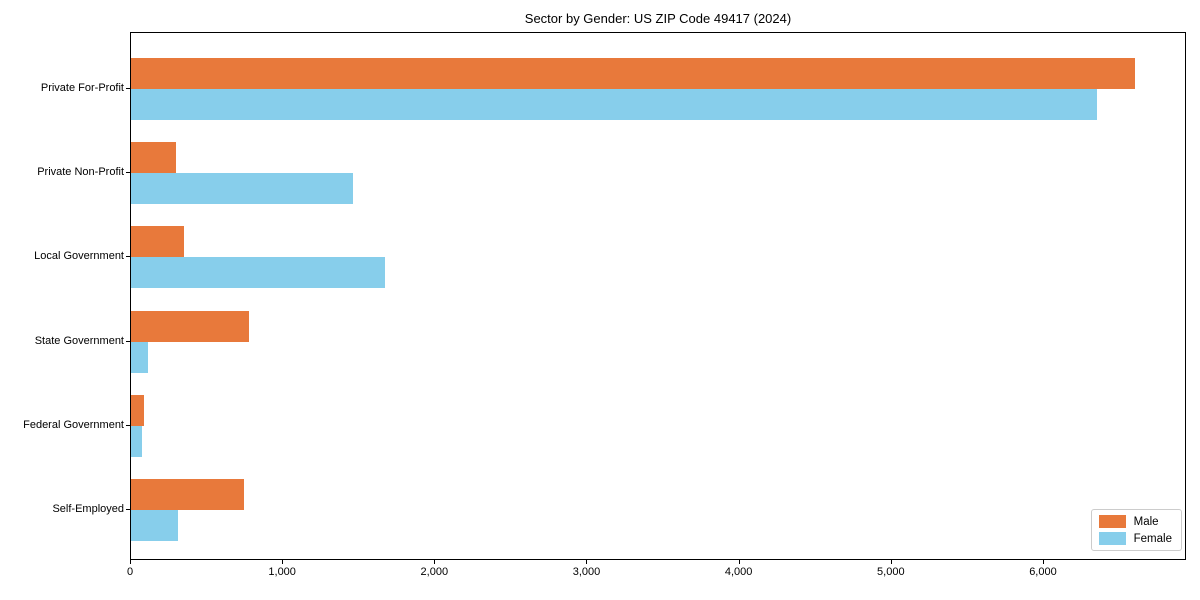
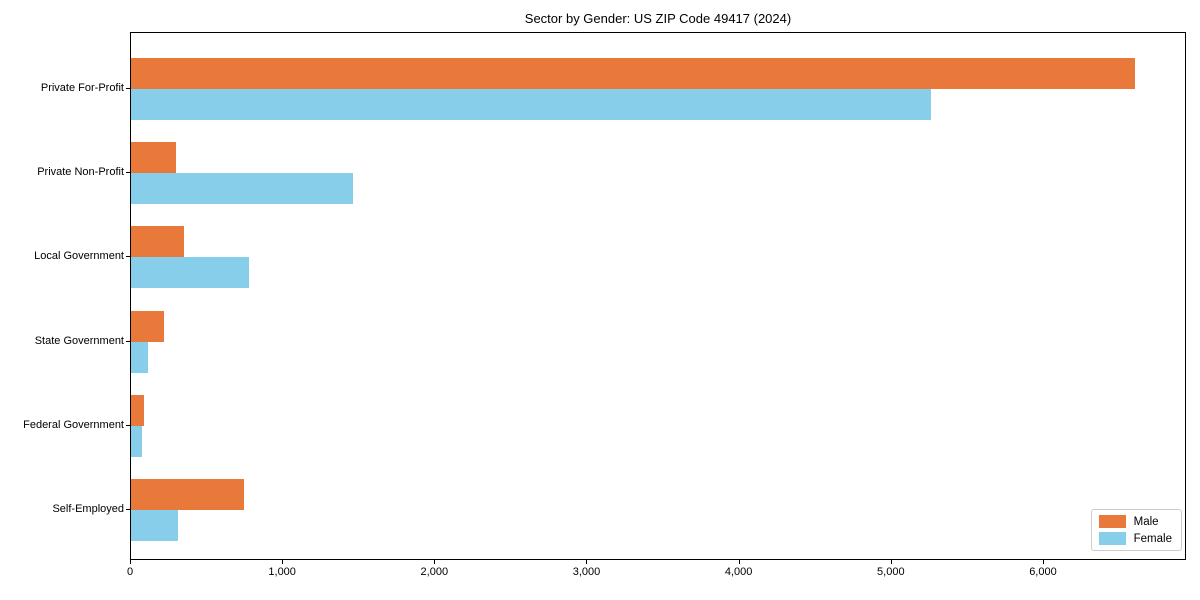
Female/Private For-Profit: 6360 -> 5260
Female/Local Government: 1670 -> 780
Male/State Government: 780 -> 220
